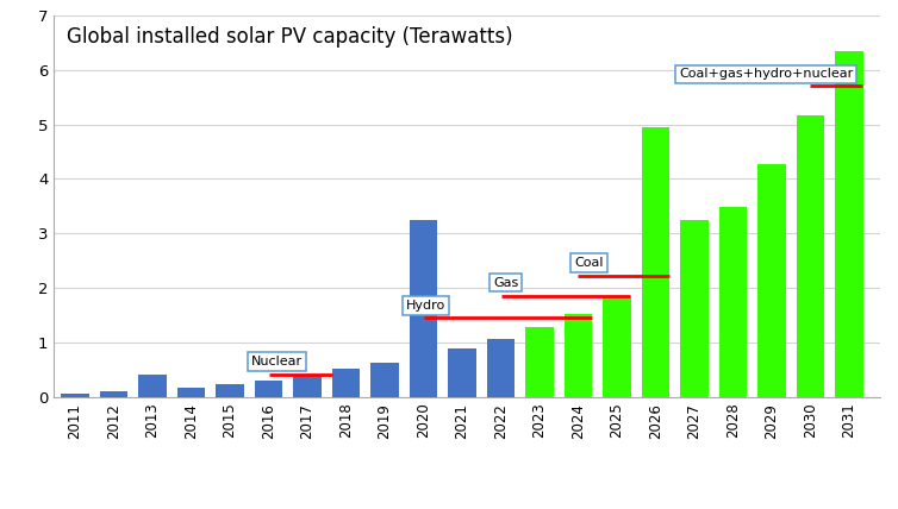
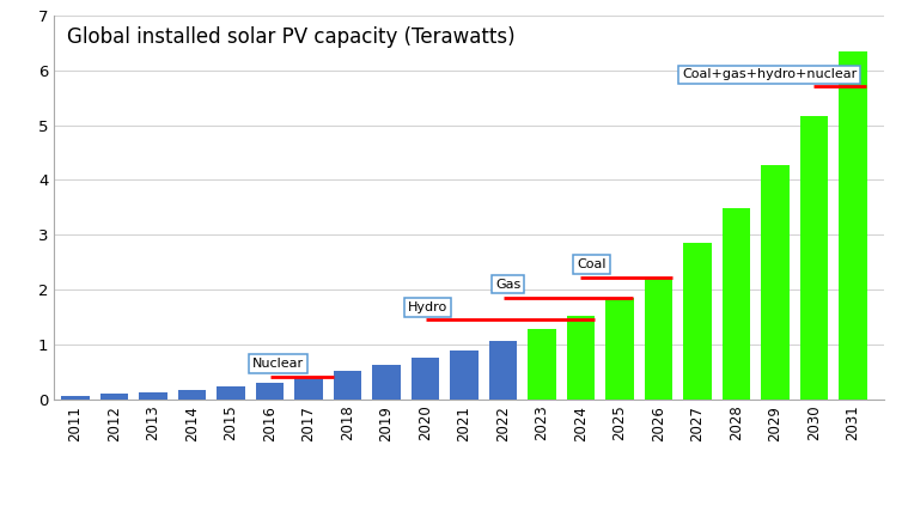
2013: 0.40 -> 0.12
2020: 3.25 -> 0.76
2026: 4.95 -> 2.22
2027: 3.25 -> 2.85
